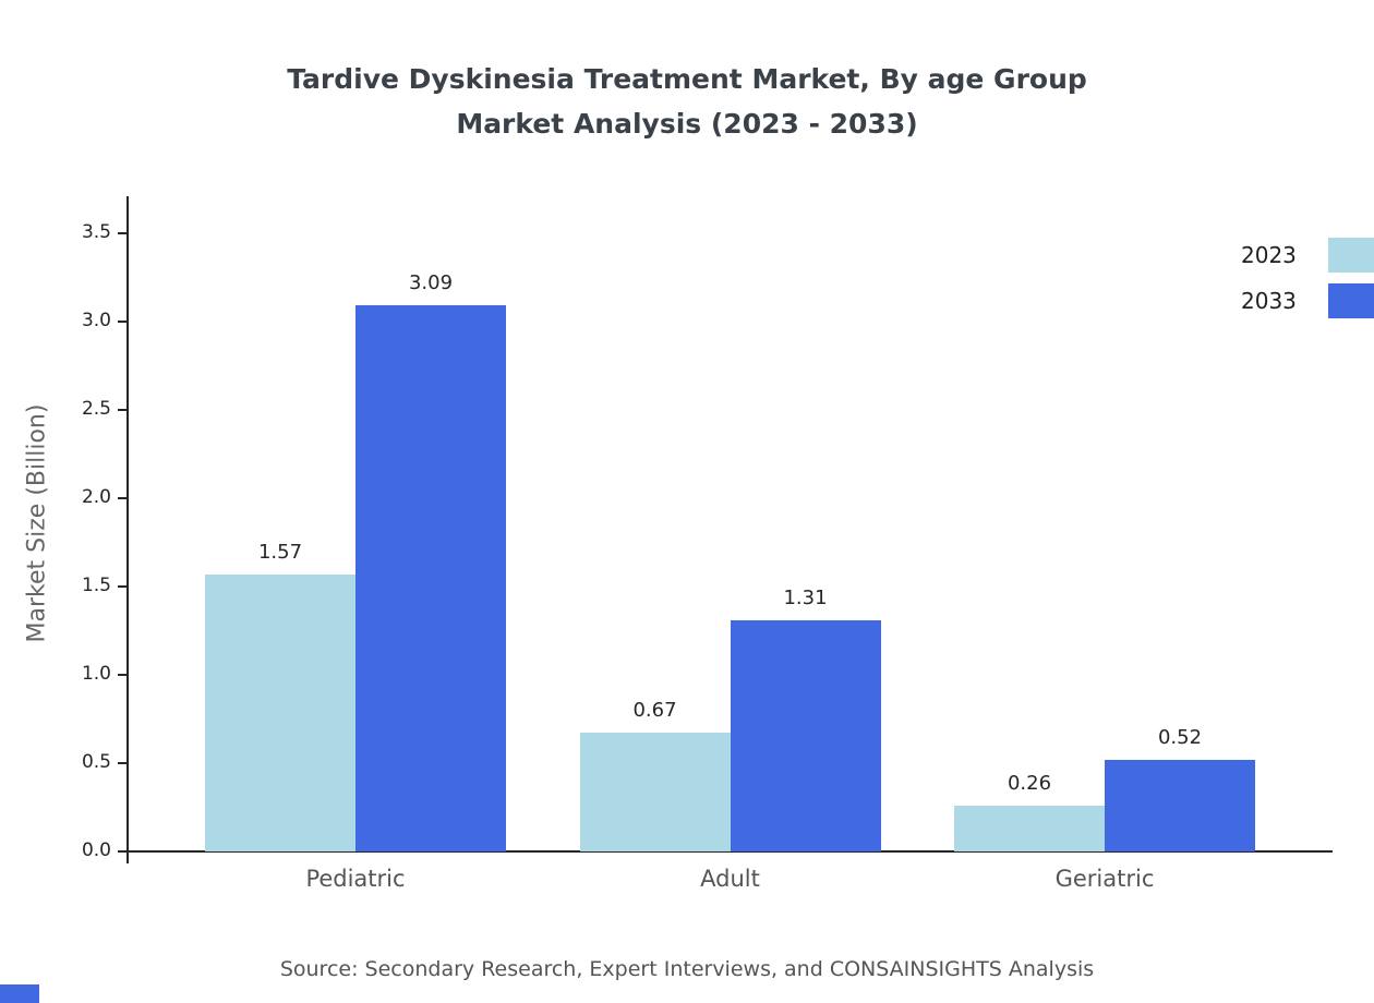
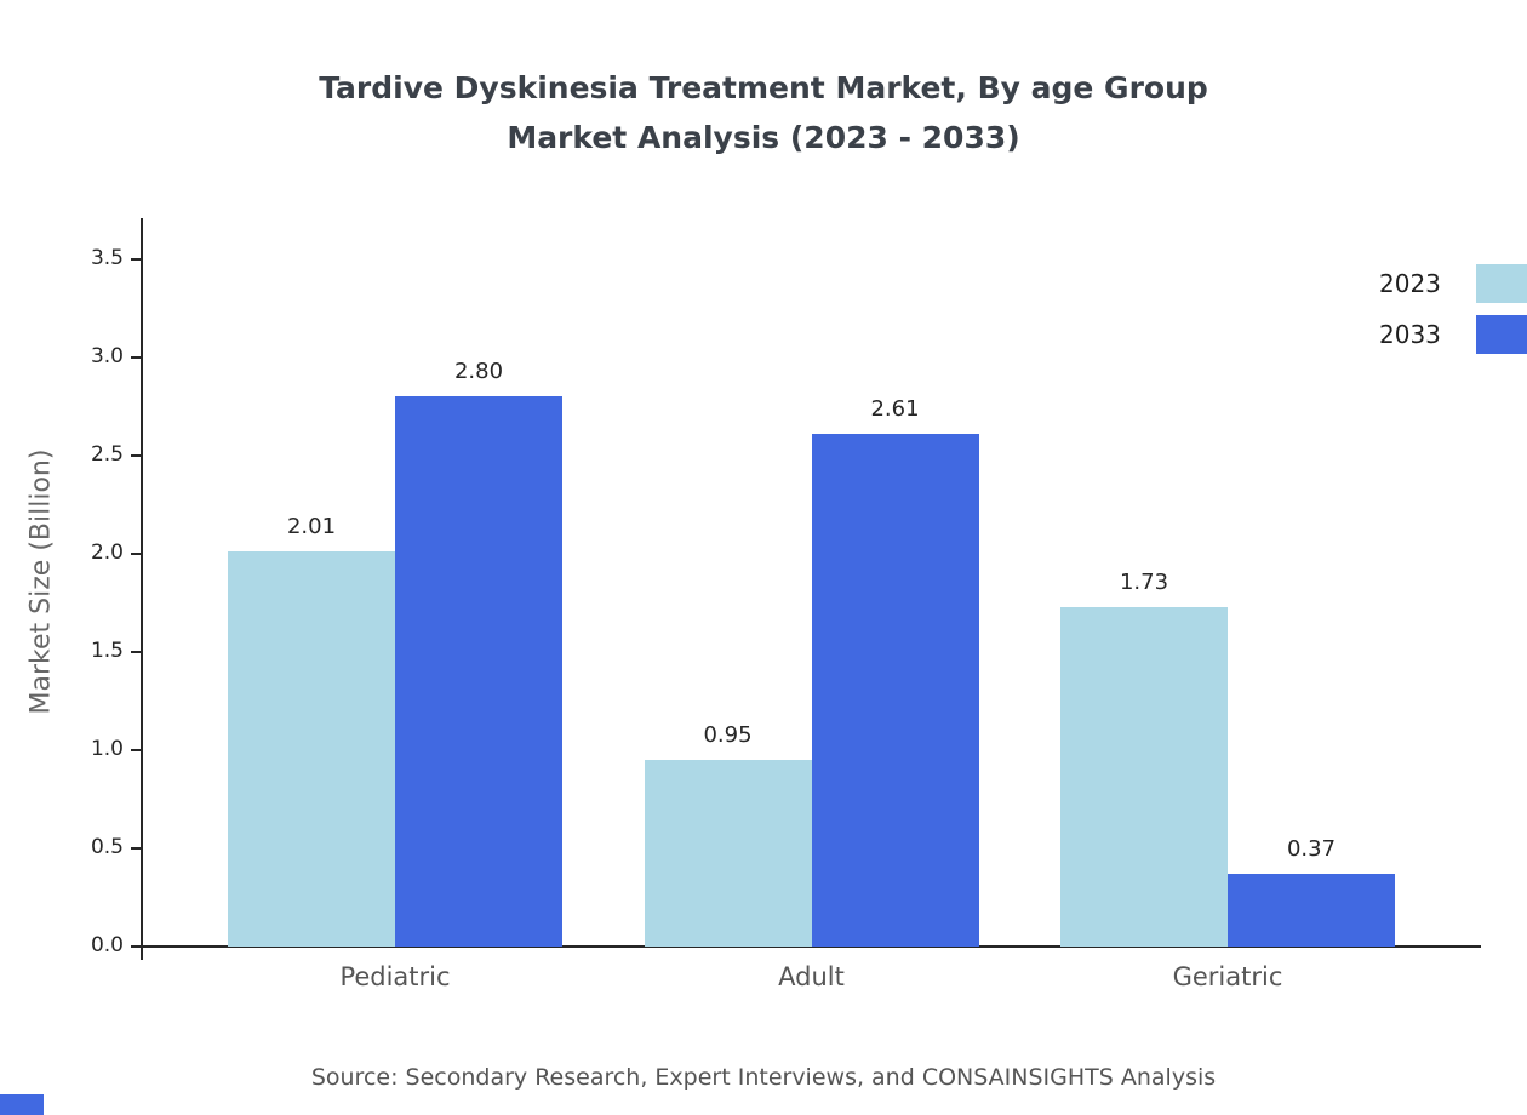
2023/Pediatric: 1.57 -> 2.01
2033/Pediatric: 3.09 -> 2.80
2023/Adult: 0.67 -> 0.95
2033/Adult: 1.31 -> 2.61
2023/Geriatric: 0.26 -> 1.73
2033/Geriatric: 0.52 -> 0.37
